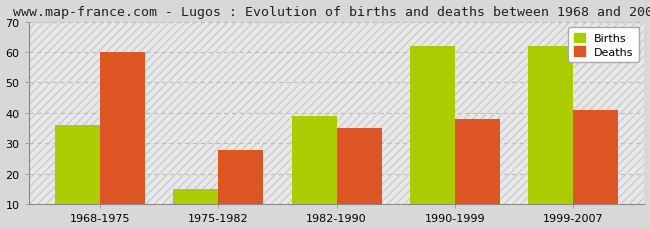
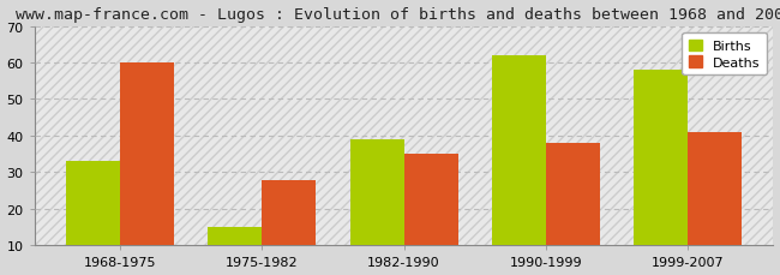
Births/1968-1975: 36 -> 33
Births/1999-2007: 62 -> 58
